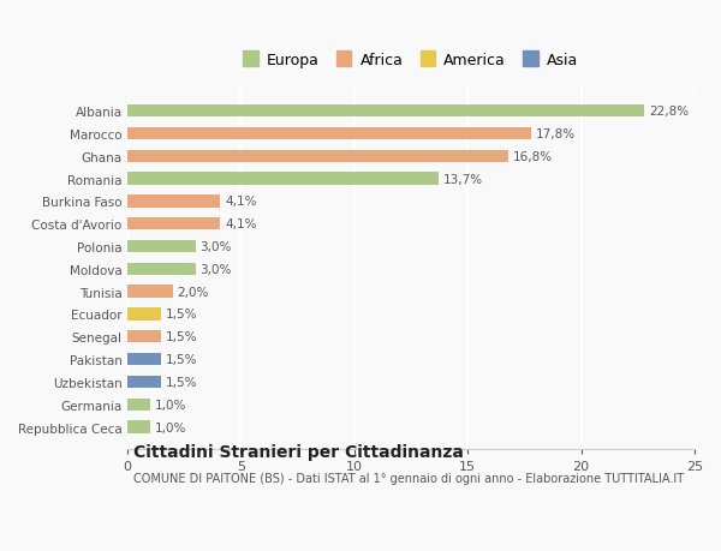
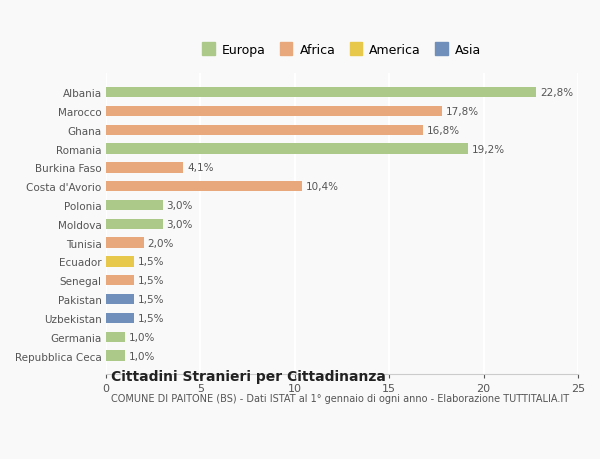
Romania: 13,7% -> 19,2%
Costa d'Avorio: 4,1% -> 10,4%
